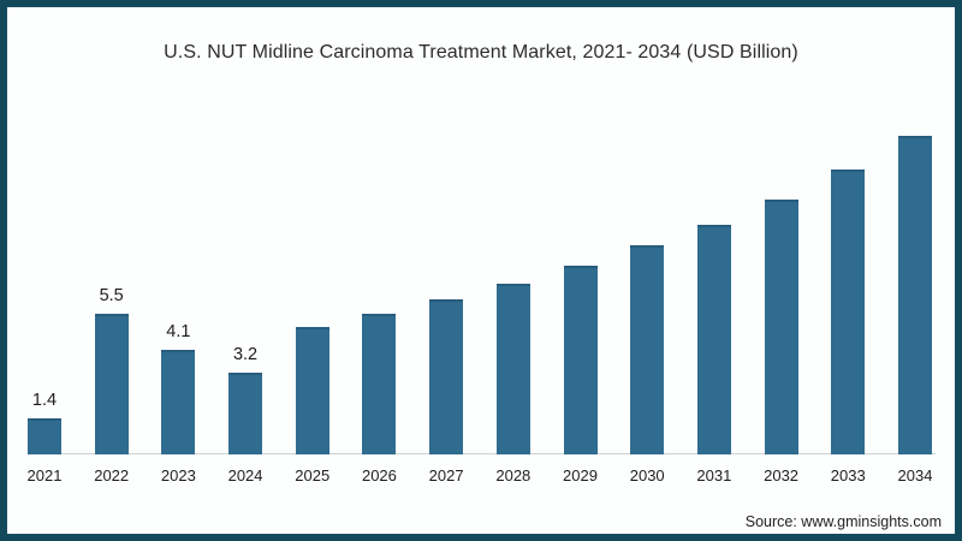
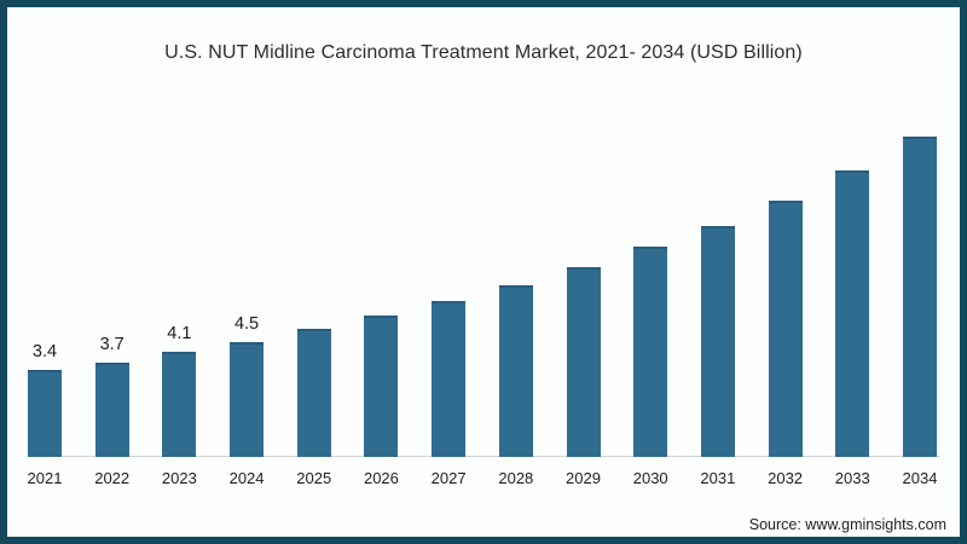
2021: 1.4 -> 3.4
2022: 5.5 -> 3.7
2024: 3.2 -> 4.5
